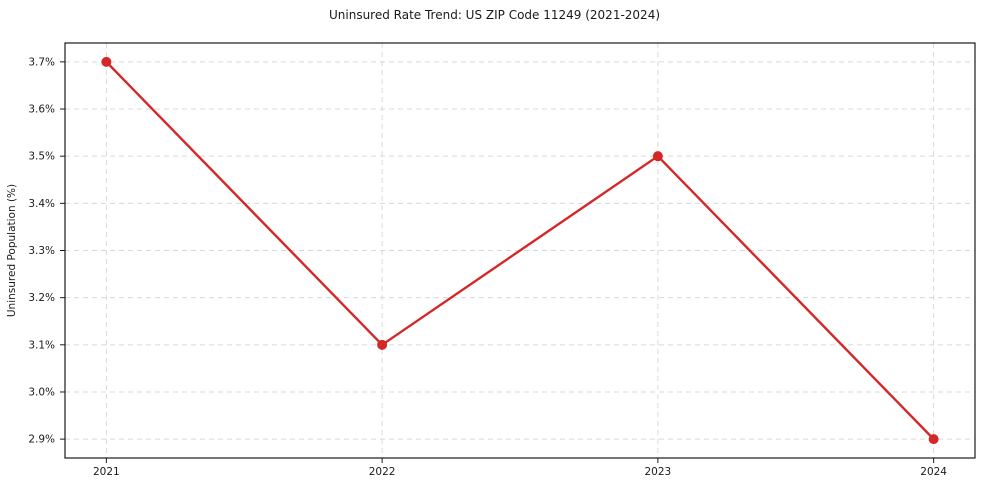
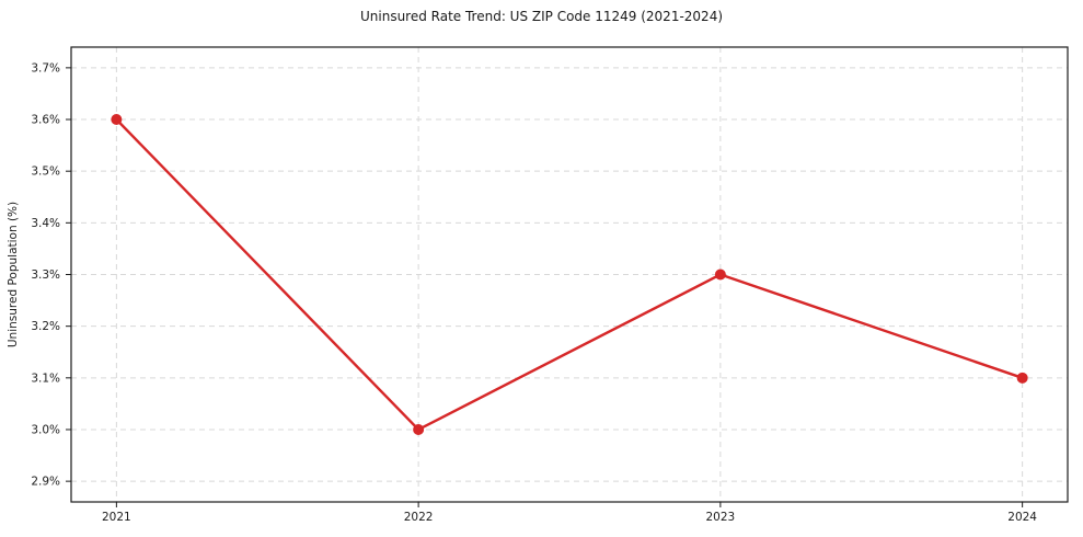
2021: 3.7% -> 3.6%
2022: 3.1% -> 3.0%
2023: 3.5% -> 3.3%
2024: 2.9% -> 3.1%
